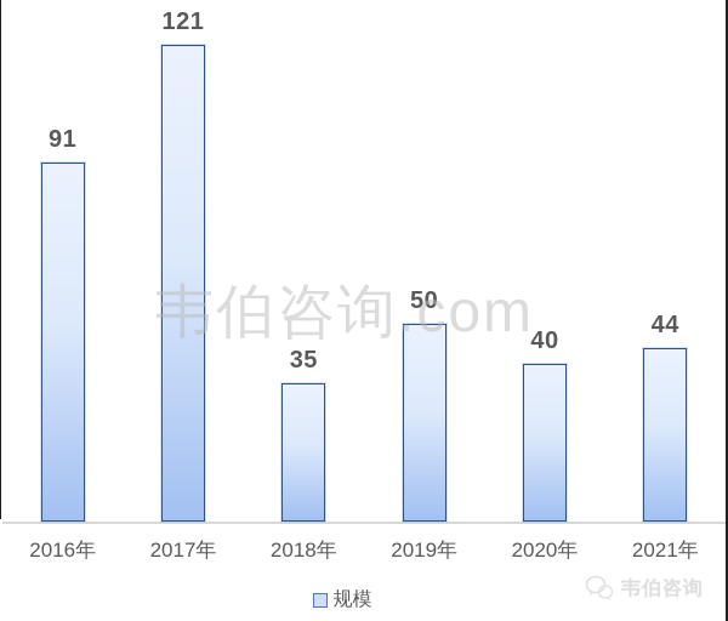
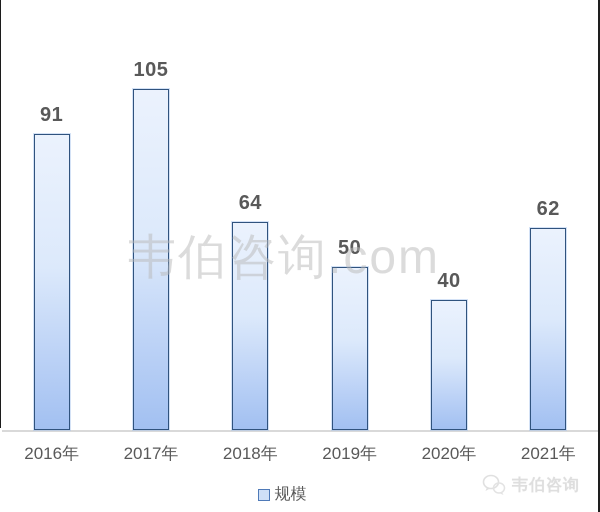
2017年: 121 -> 105
2018年: 35 -> 64
2021年: 44 -> 62
